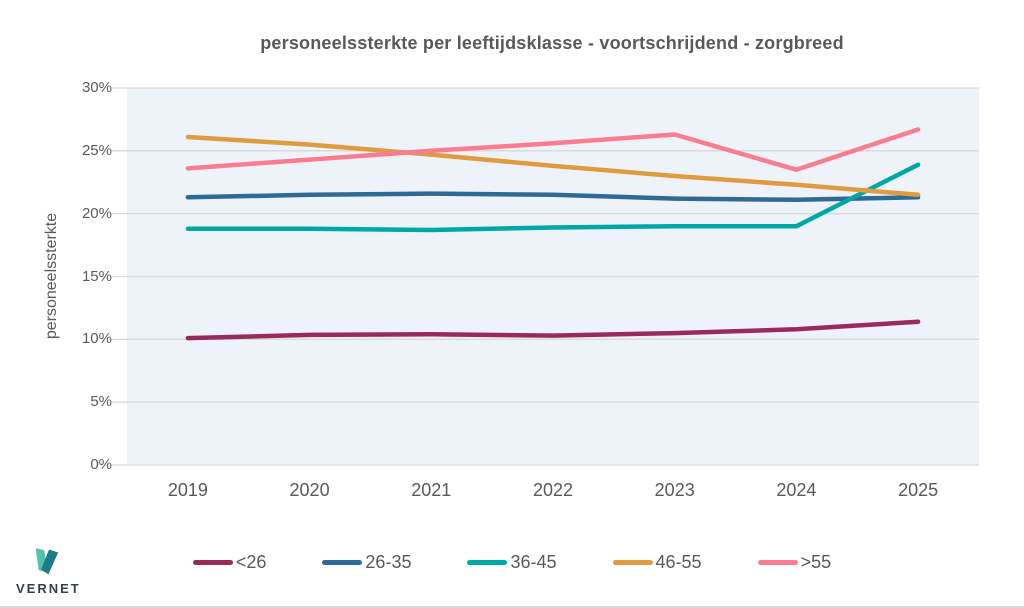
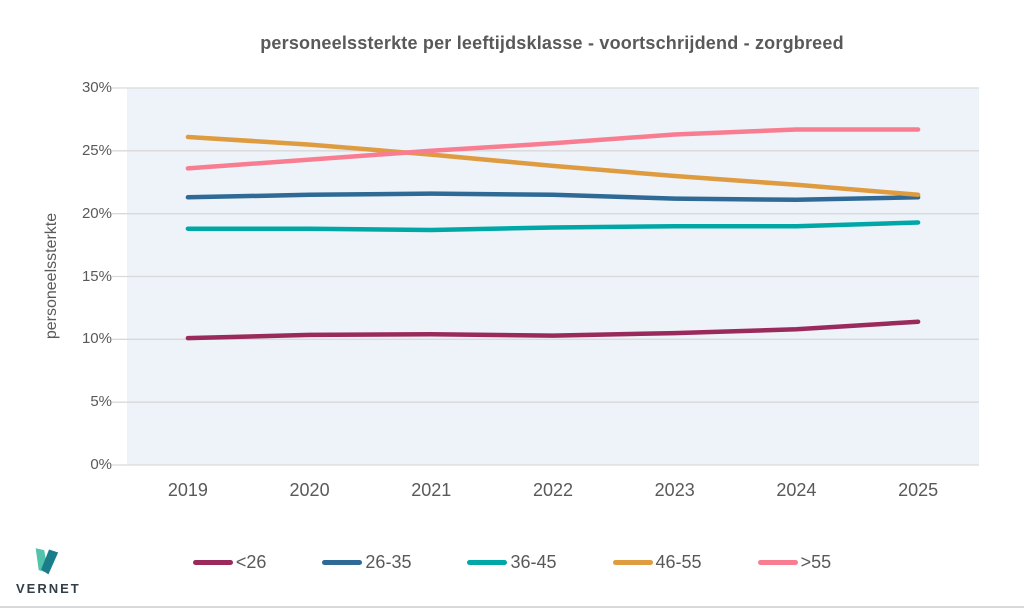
>55/2024: 23.5% -> 26.7%
36-45/2025: 23.9% -> 19.3%
